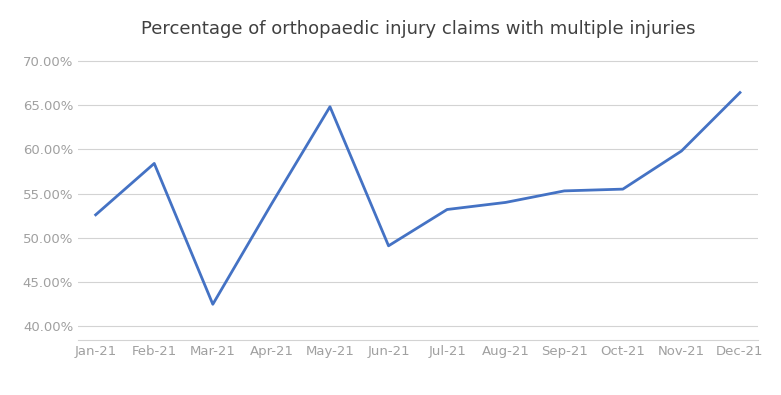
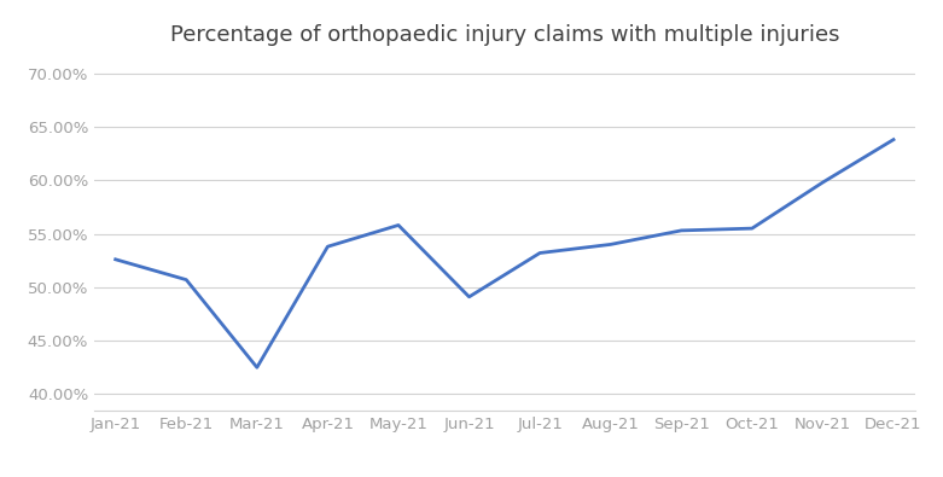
Feb-21: 58.4% -> 50.7%
May-21: 64.8% -> 55.8%
Dec-21: 66.4% -> 63.8%
